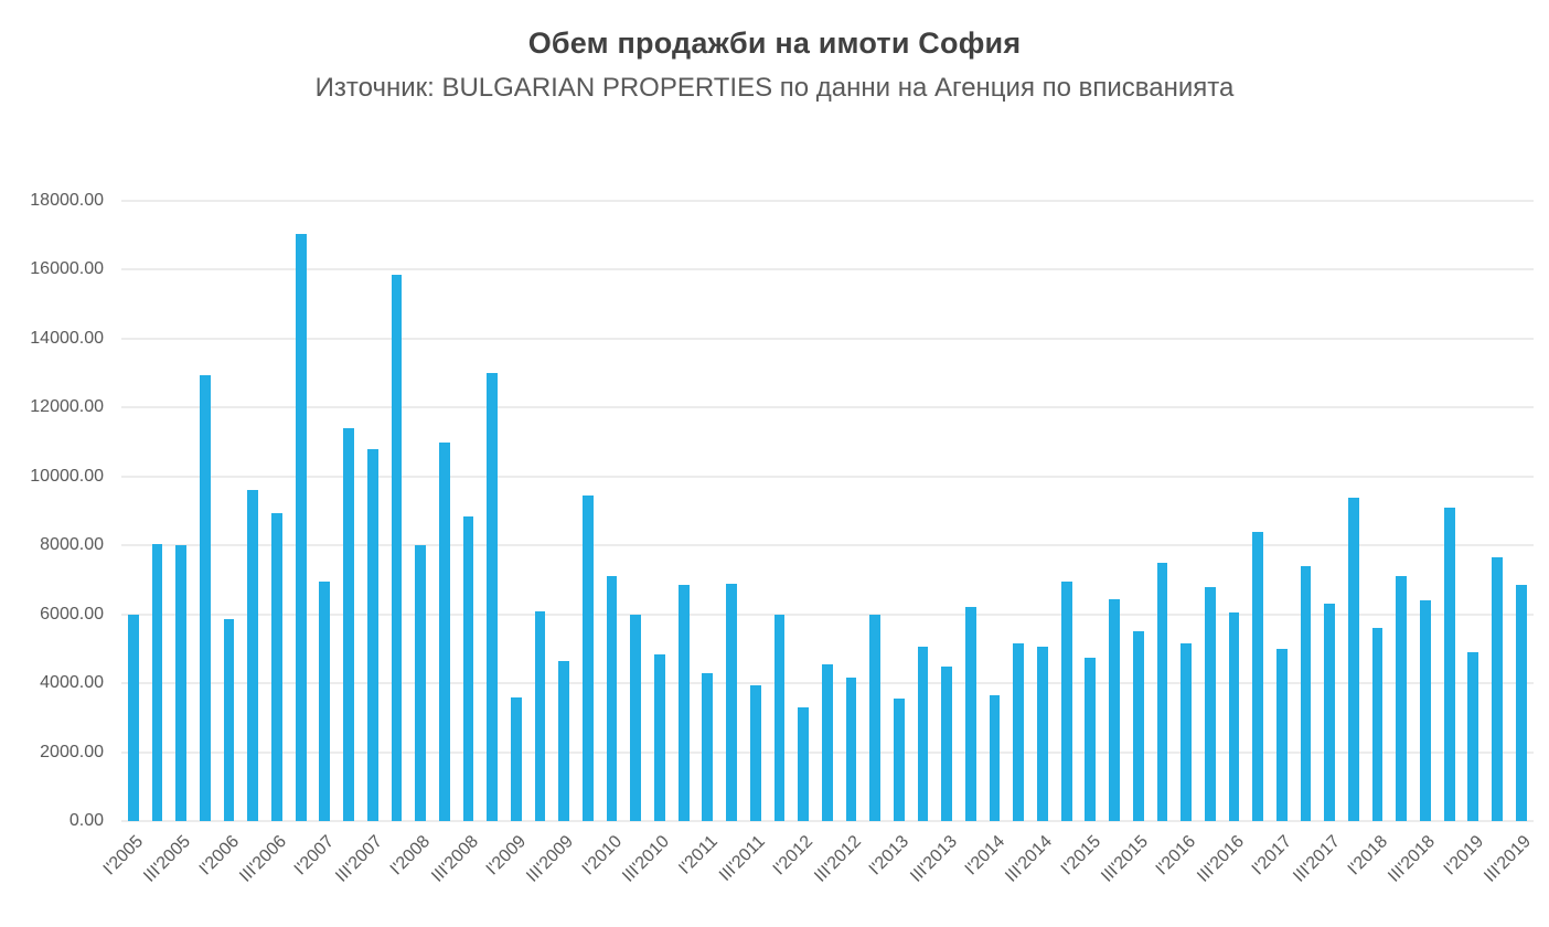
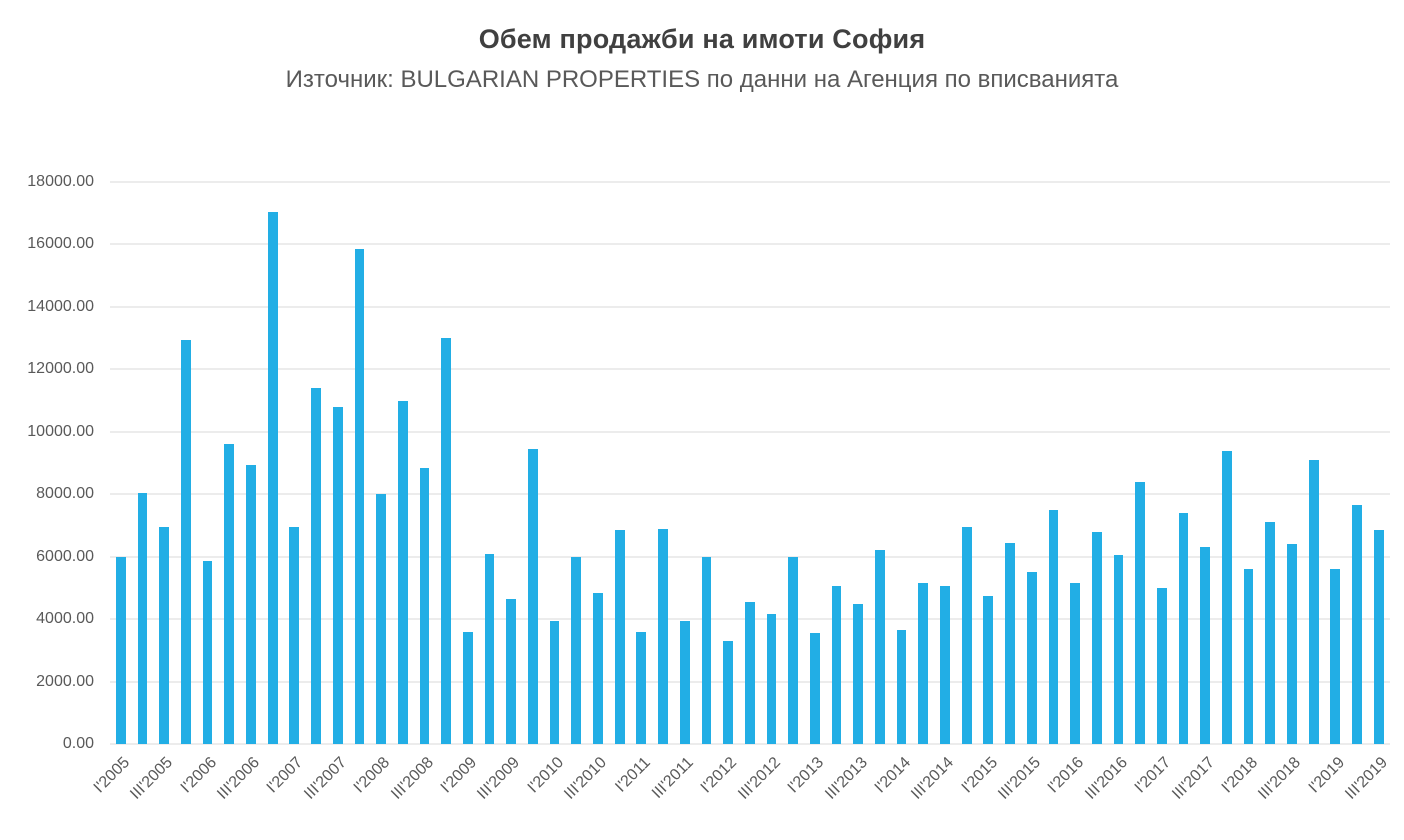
III'2005: 8000 -> 7000
I'2010: 7100 -> 4000
I'2011: 4300 -> 3600
I'2019: 4900 -> 5600
